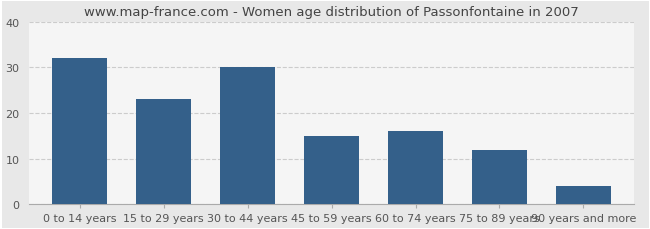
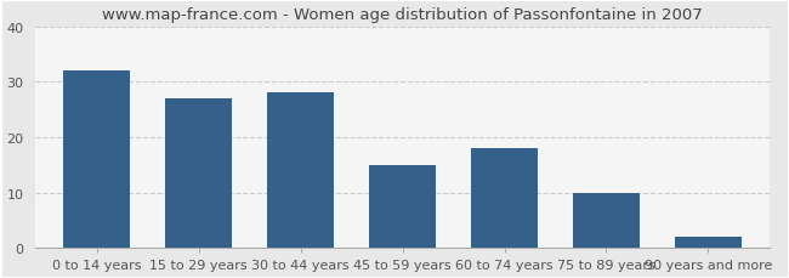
15 to 29 years: 23 -> 27
30 to 44 years: 30 -> 28
60 to 74 years: 16 -> 18
75 to 89 years: 12 -> 10
90 years and more: 4 -> 2
